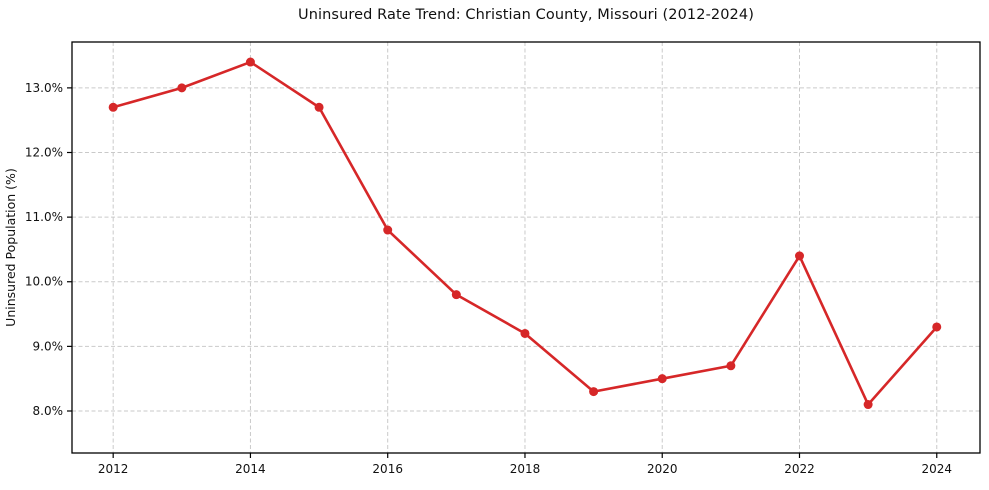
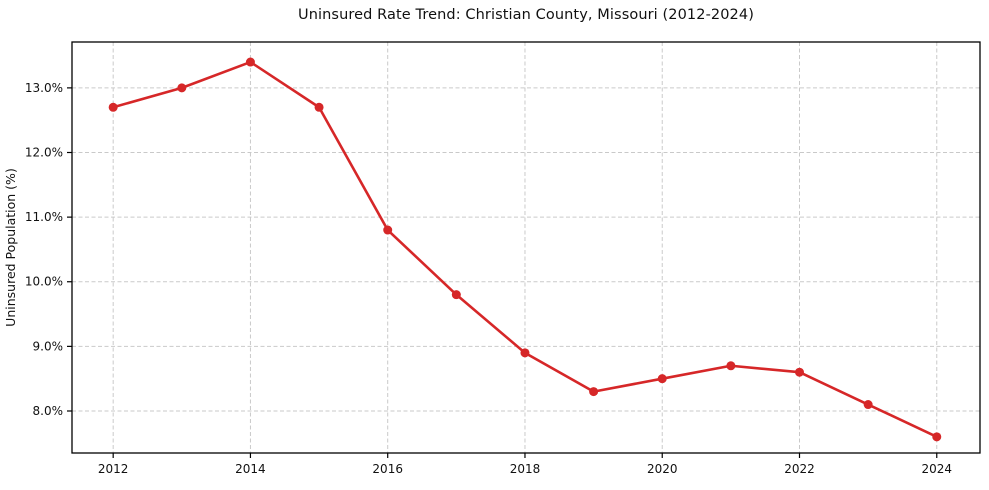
2018: 9.2% -> 8.9%
2022: 10.4% -> 8.6%
2024: 9.3% -> 7.6%
